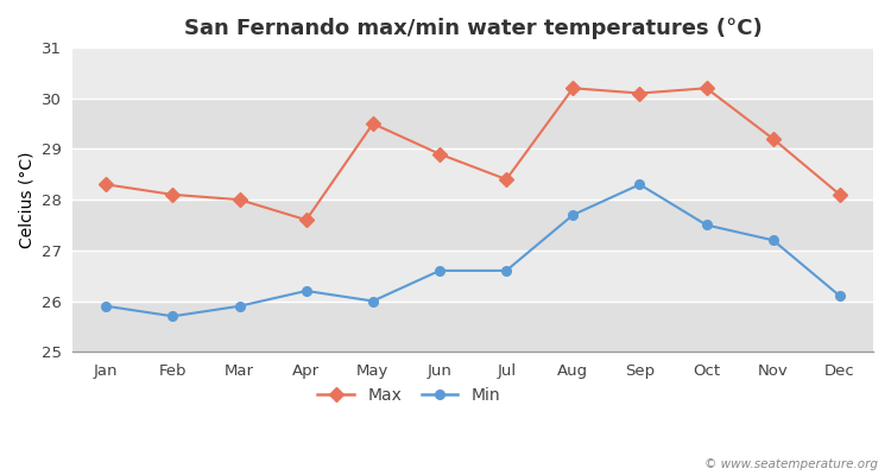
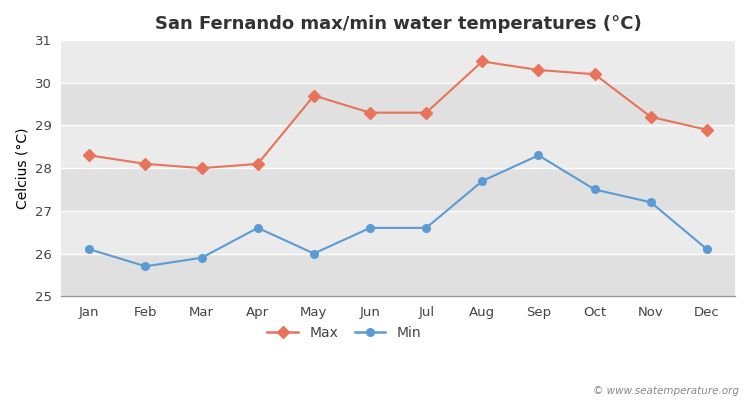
Min/Jan: 25.9 -> 26.1
Max/Apr: 27.6 -> 28.1
Min/Apr: 26.2 -> 26.6
Max/May: 29.5 -> 29.7
Max/Jun: 28.9 -> 29.3
Max/Jul: 28.4 -> 29.3
Max/Aug: 30.2 -> 30.5
Max/Sep: 30.1 -> 30.3
Max/Dec: 28.1 -> 28.9
